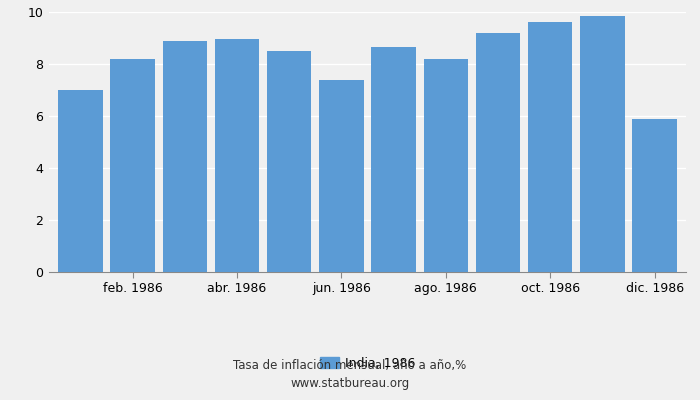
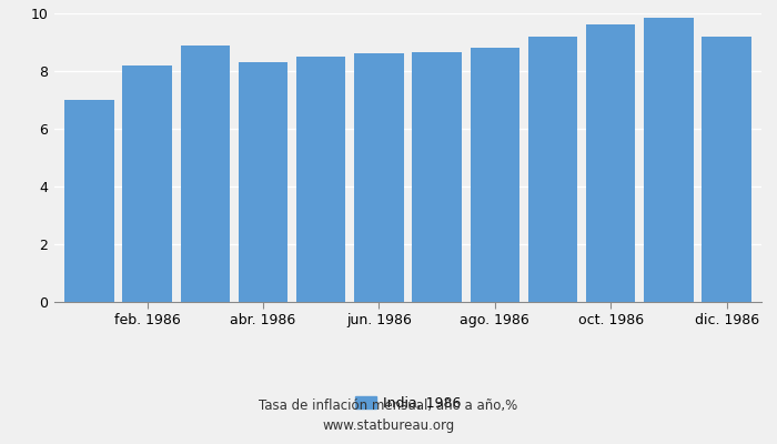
abr. 1986: 8.95 -> 8.30
jun. 1986: 7.40 -> 8.60
ago. 1986: 8.20 -> 8.80
dic. 1986: 5.90 -> 9.20
